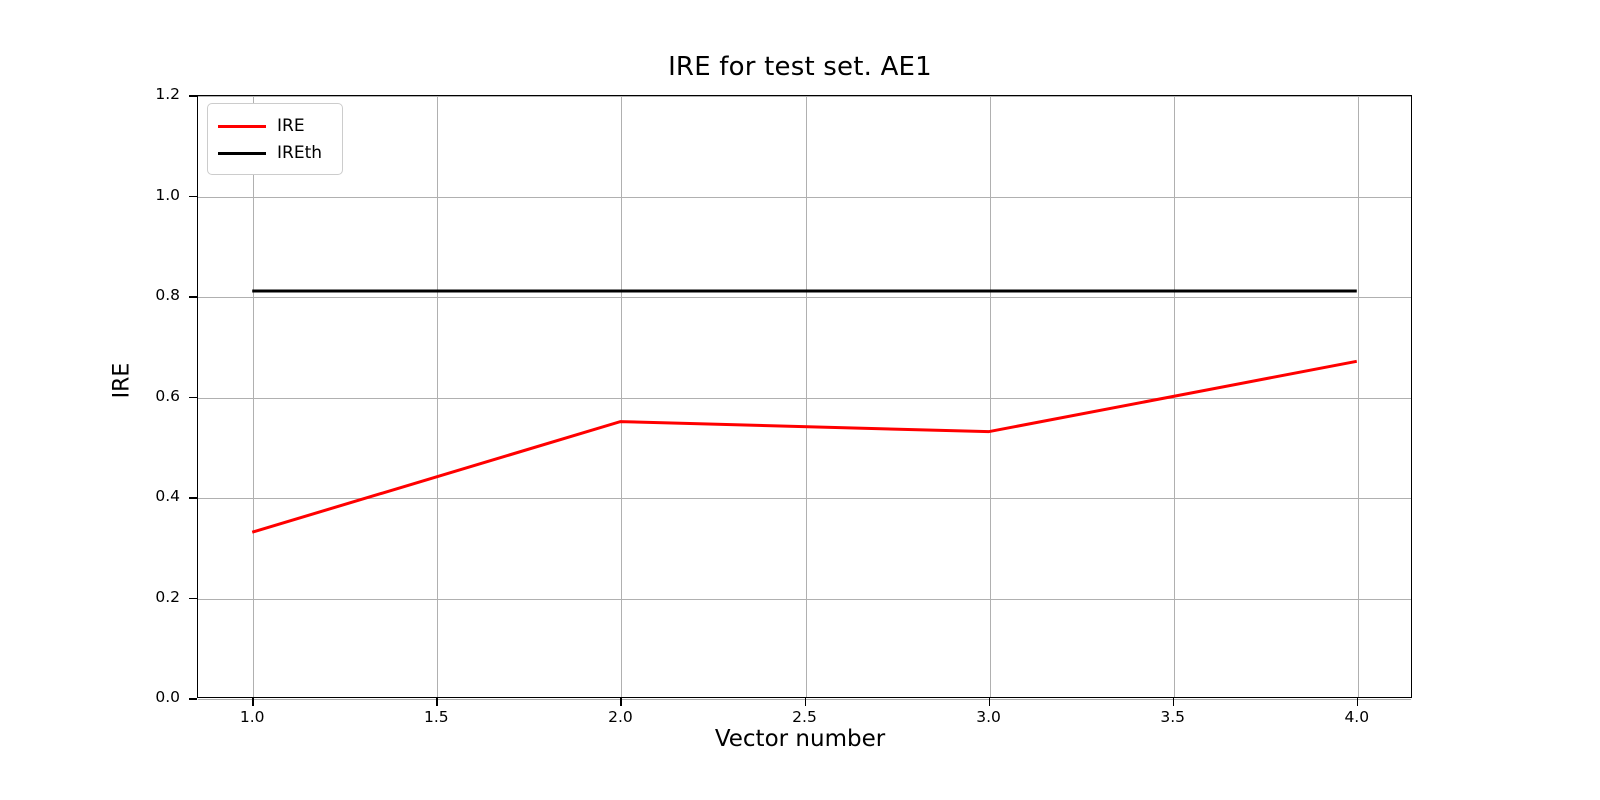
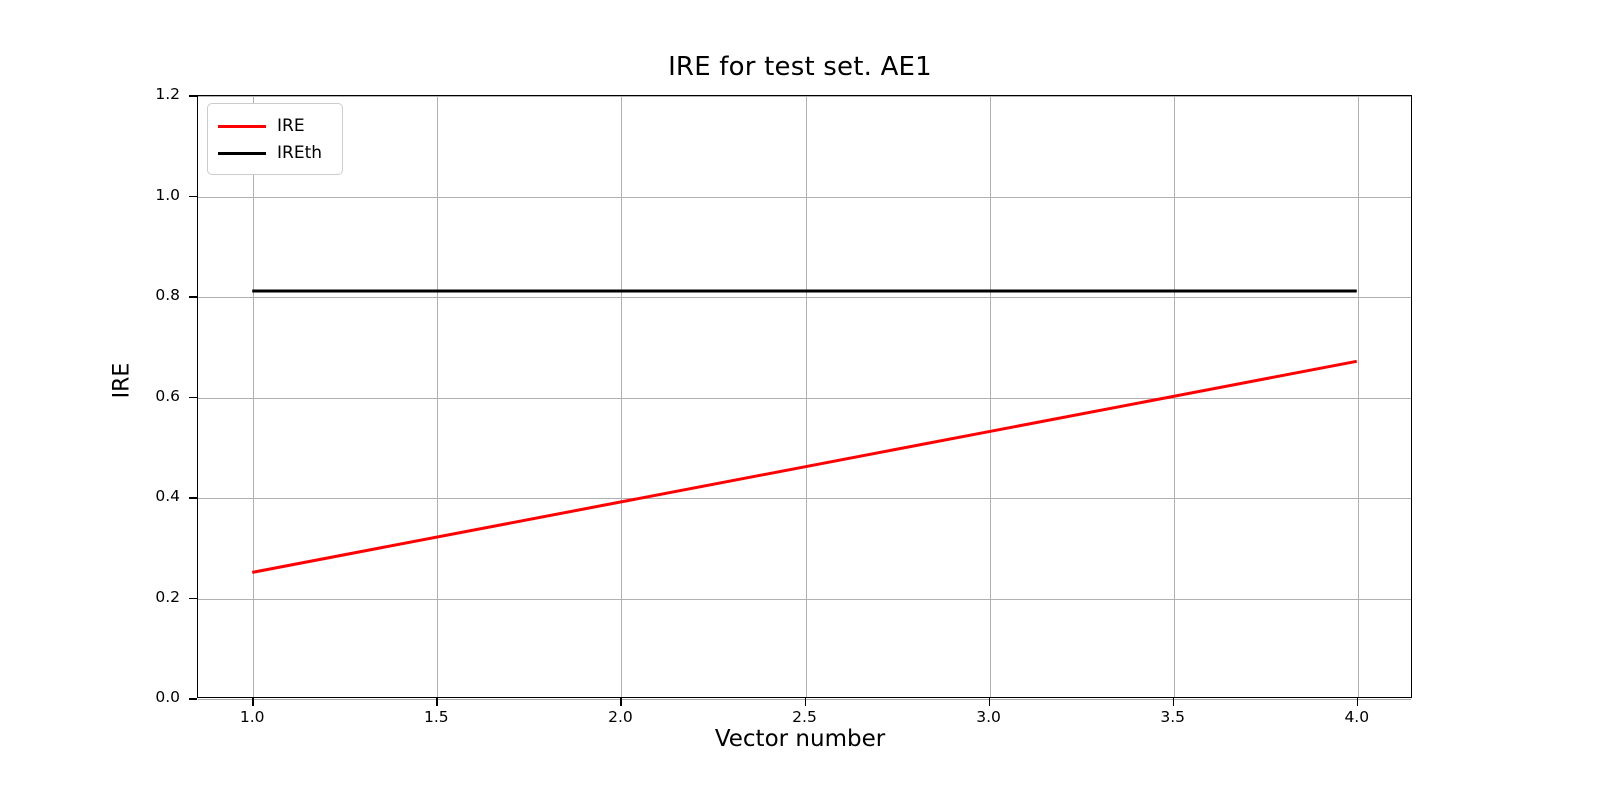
IRE/1.0: 0.33 -> 0.25
IRE/2.0: 0.55 -> 0.39
